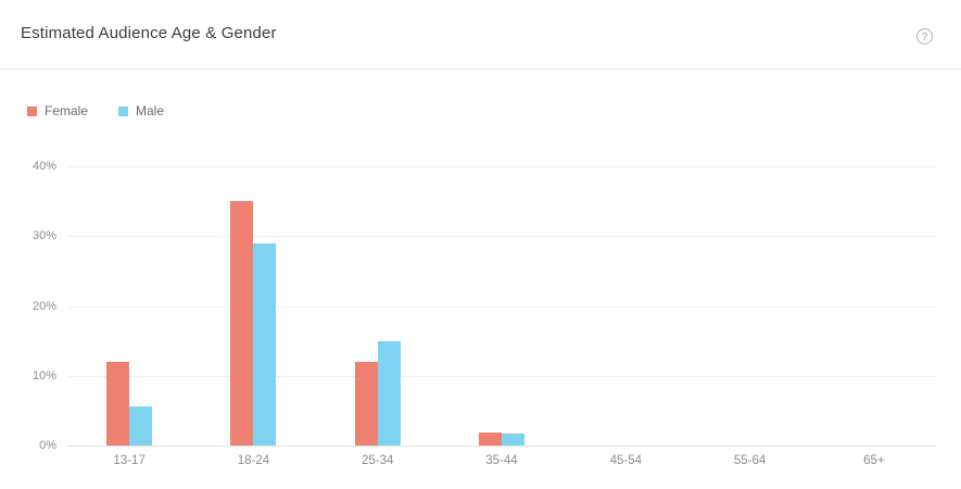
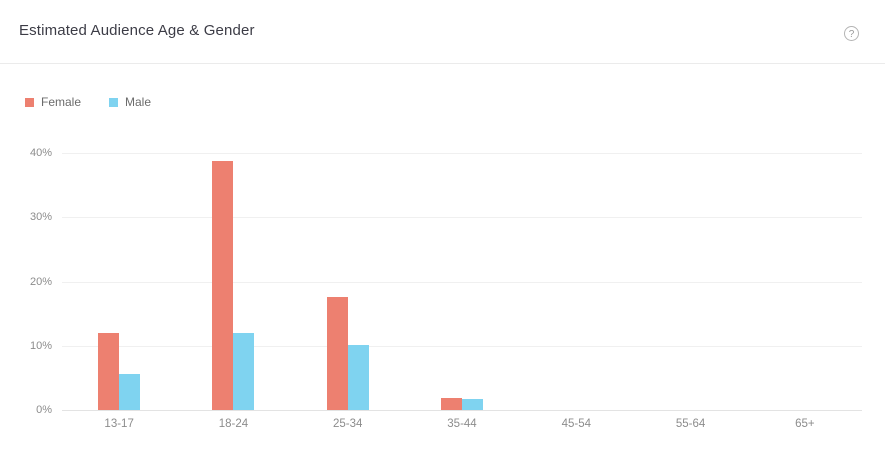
Female/18-24: 35% -> 39%
Male/18-24: 29% -> 12%
Female/25-34: 12% -> 18%
Male/25-34: 15% -> 10%
